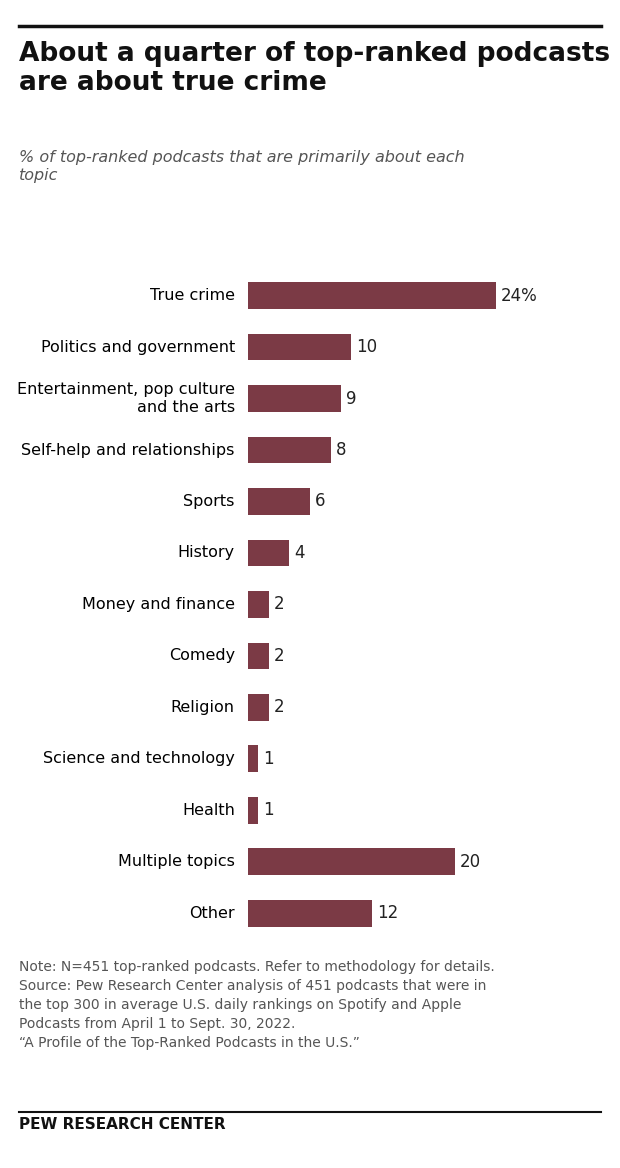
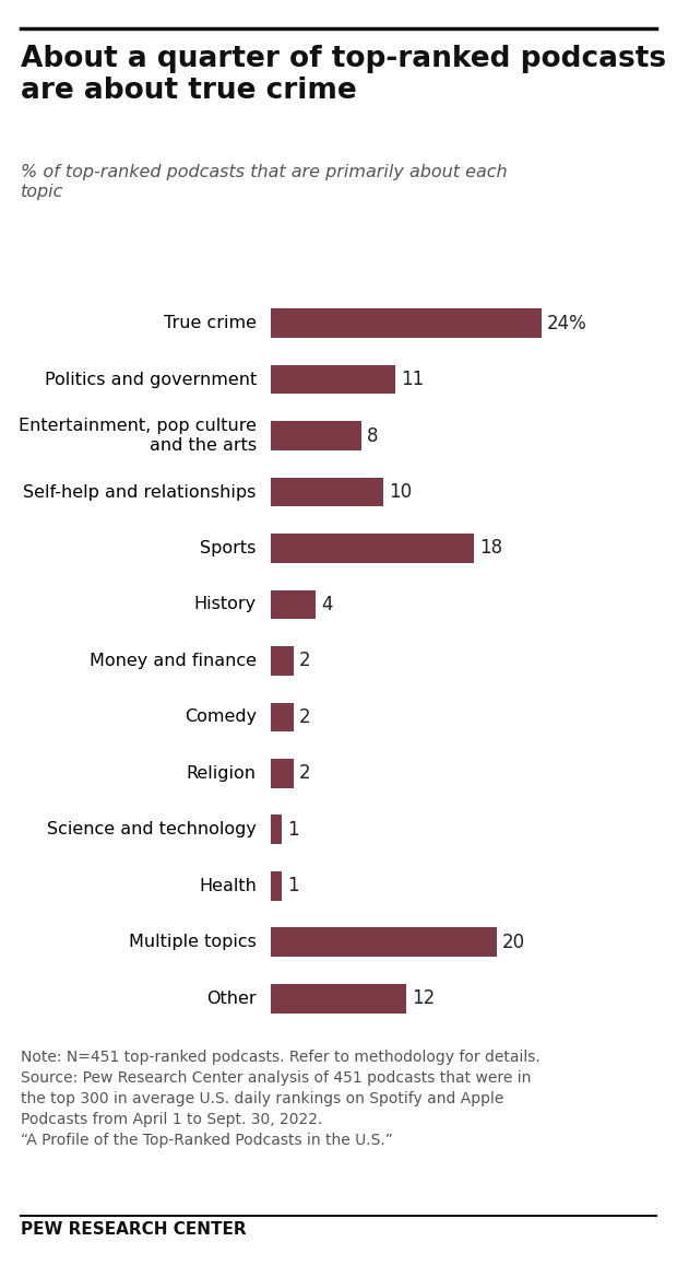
Politics and government: 10 -> 11
Entertainment, pop culture and the arts: 9 -> 8
Self-help and relationships: 8 -> 10
Sports: 6 -> 18
